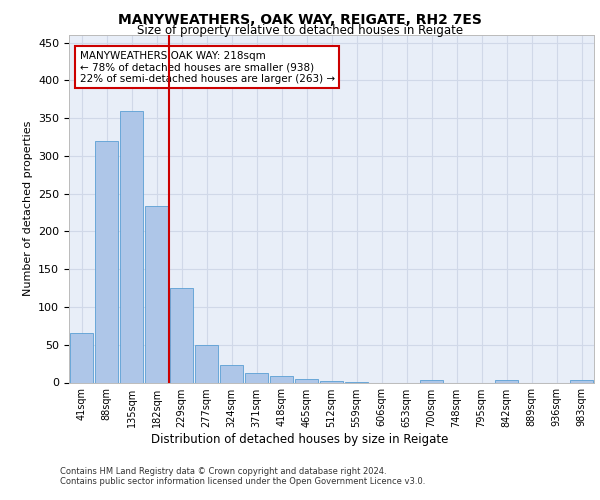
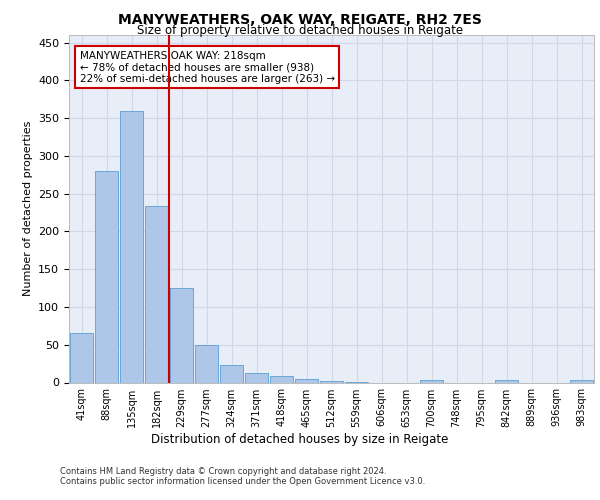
88sqm: 320 -> 280
